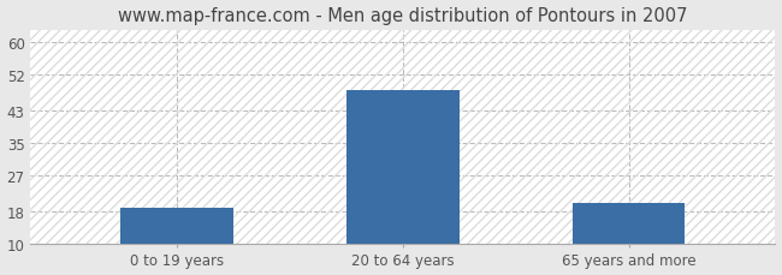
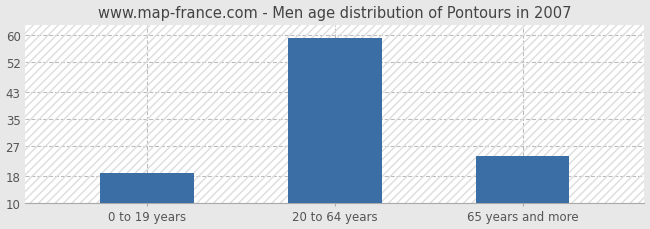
20 to 64 years: 48 -> 59
65 years and more: 20 -> 24
